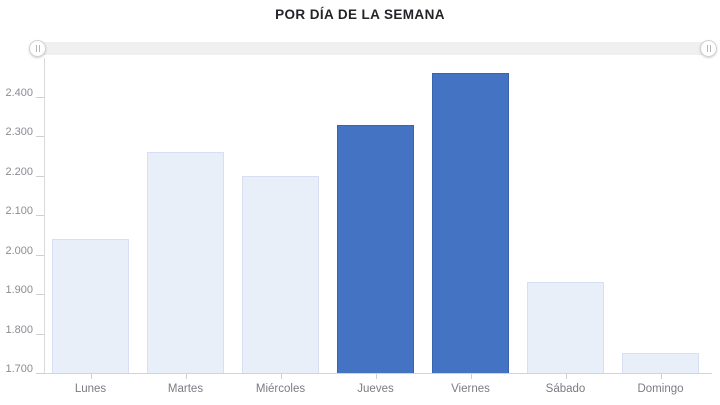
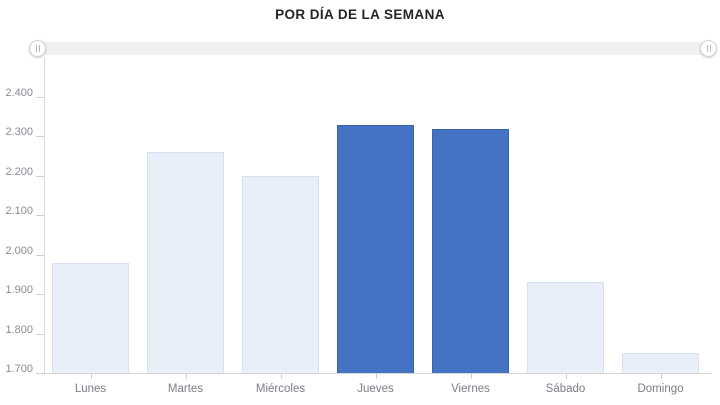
Lunes: 2040 -> 1980
Viernes: 2460 -> 2320
